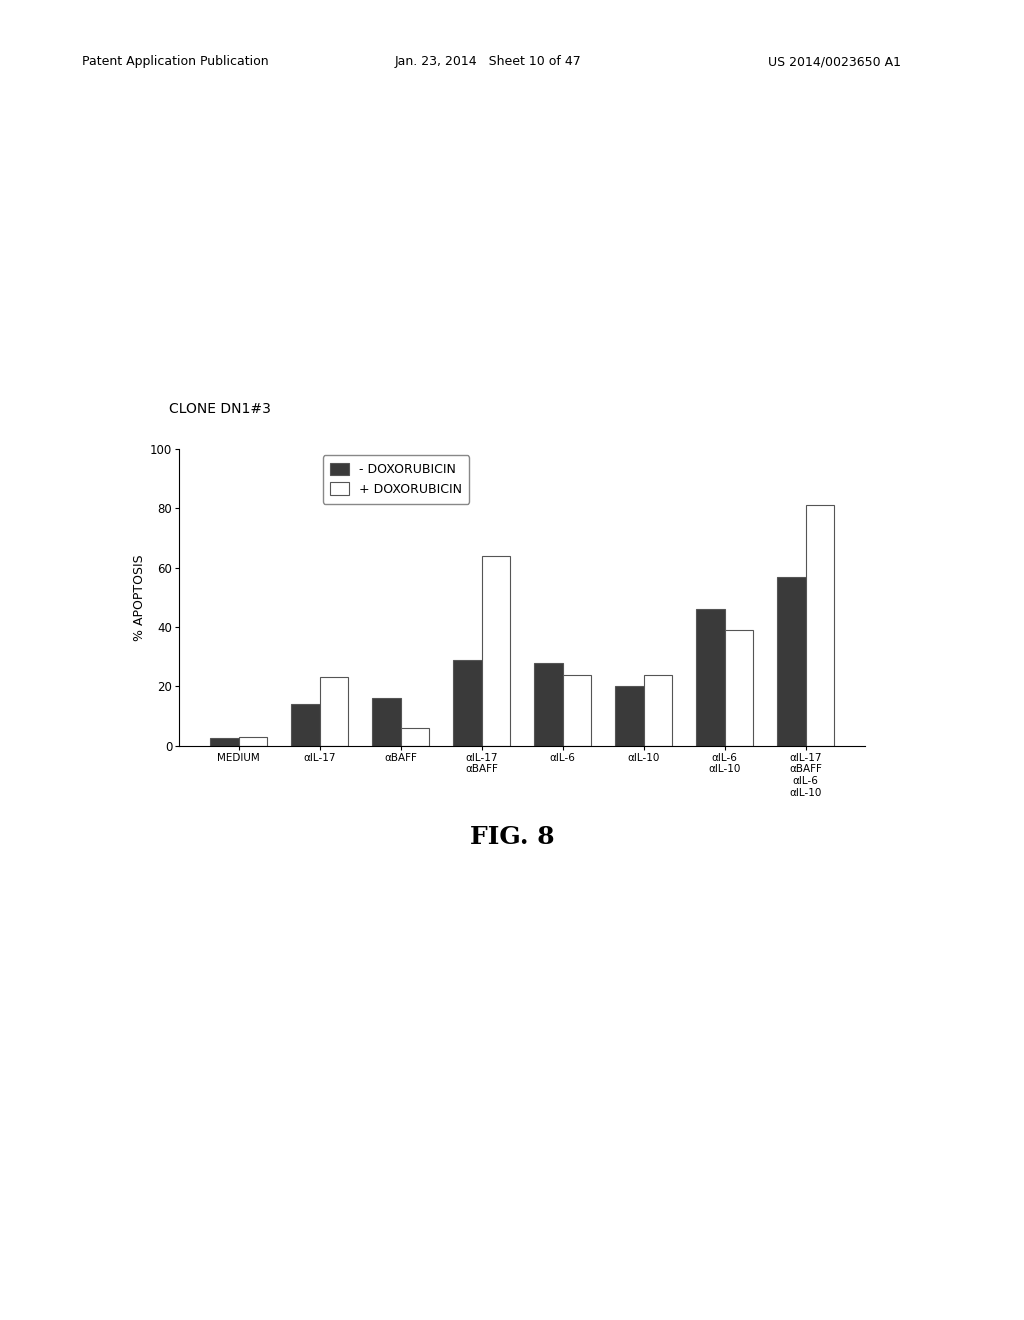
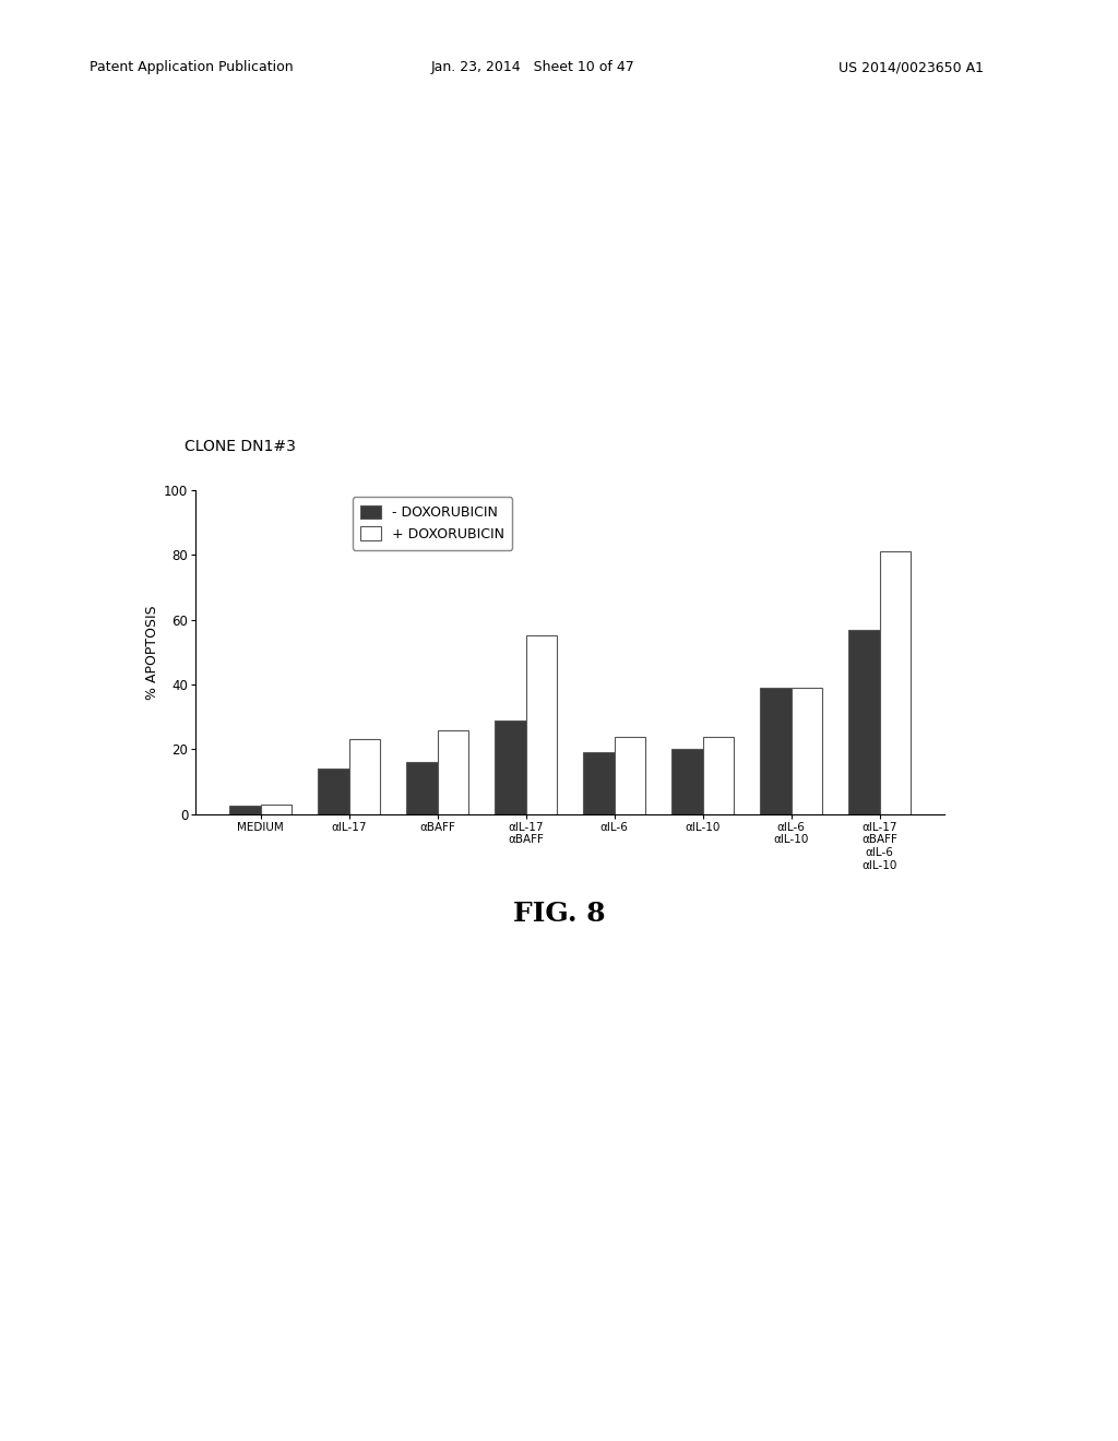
+ DOXORUBICIN/αBAFF: 6 -> 26
+ DOXORUBICIN/αIL-17 αBAFF: 64 -> 55
- DOXORUBICIN/αIL-6: 28.0 -> 19.0
- DOXORUBICIN/αIL-6 αIL-10: 46.0 -> 39.0
